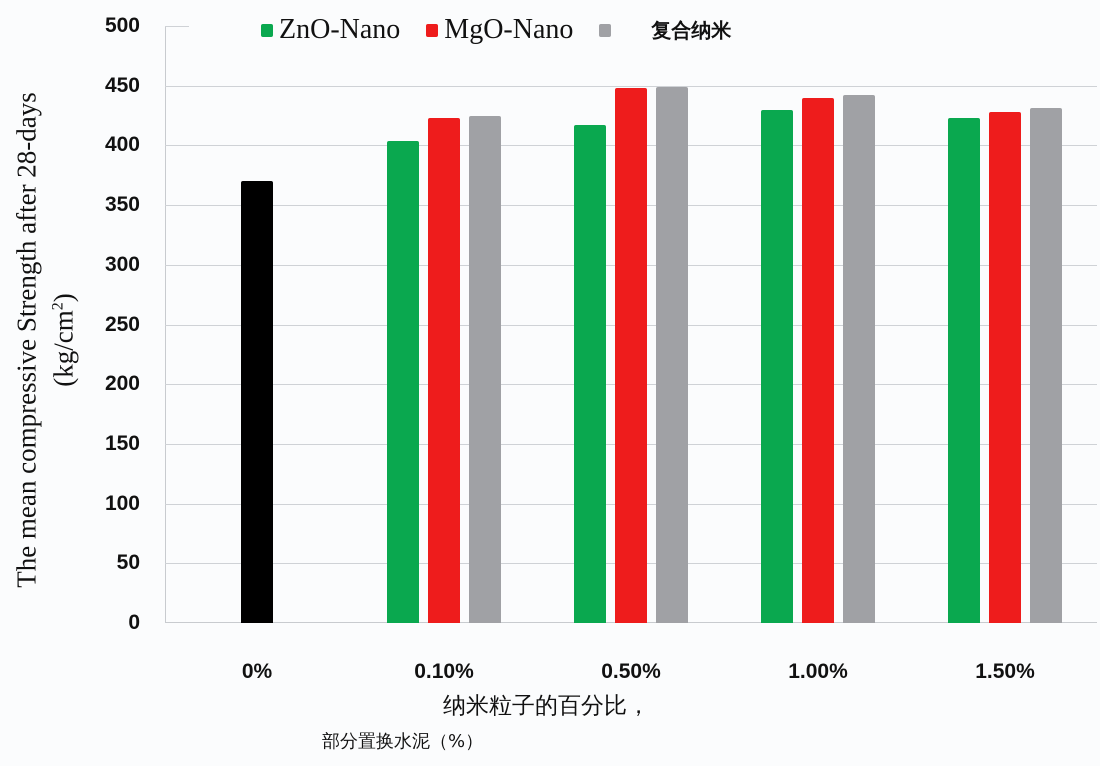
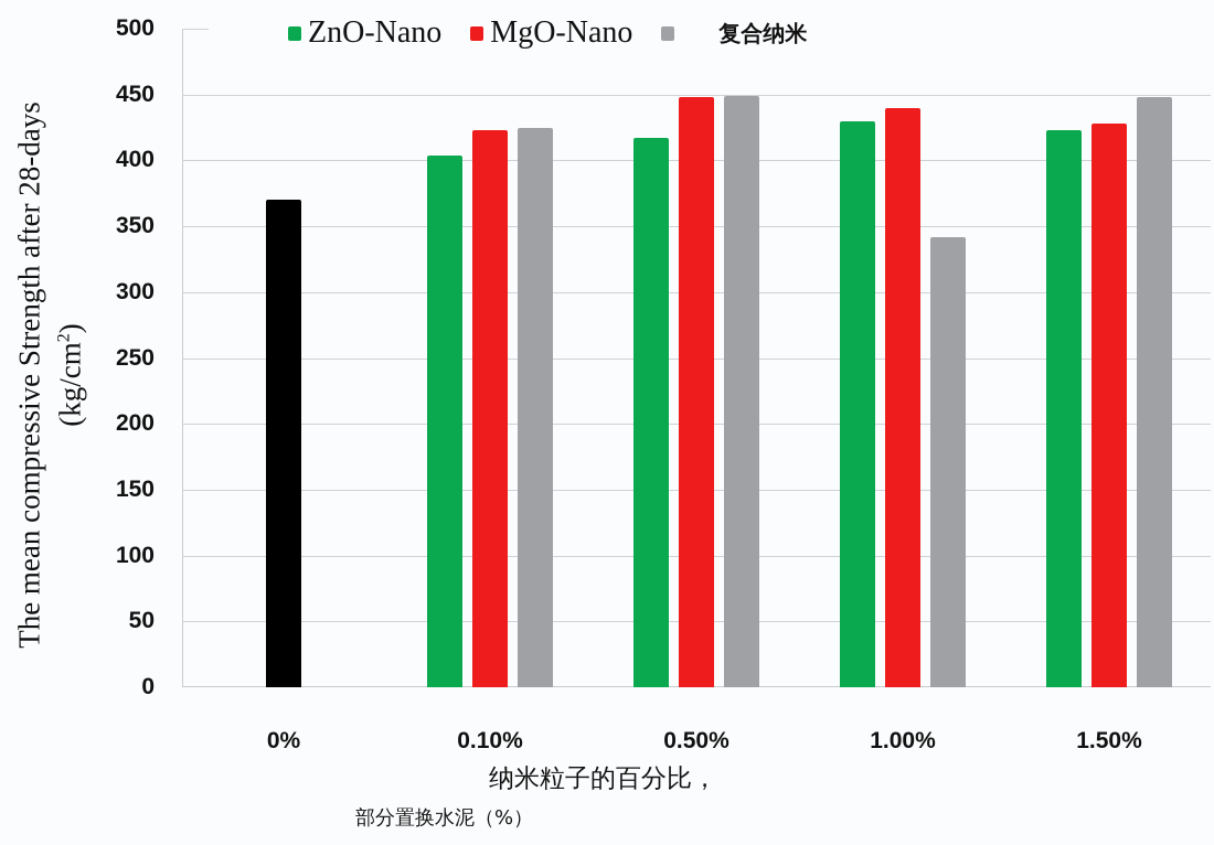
复合纳米/1.00%: 442 -> 342
复合纳米/1.50%: 431 -> 448
